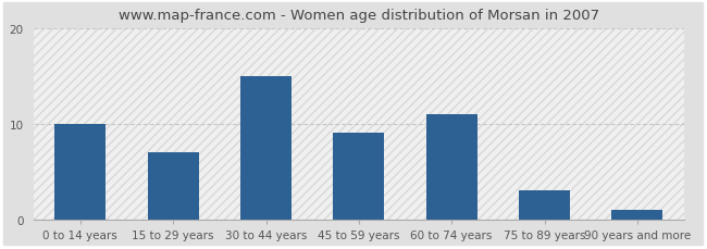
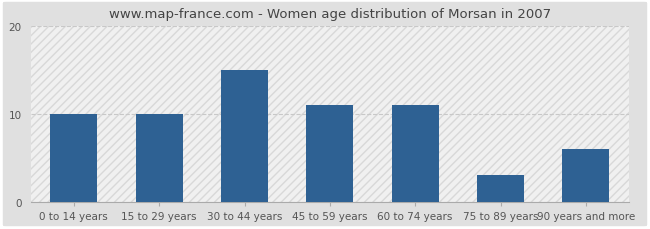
15 to 29 years: 7 -> 10
45 to 59 years: 9 -> 11
90 years and more: 1 -> 6
